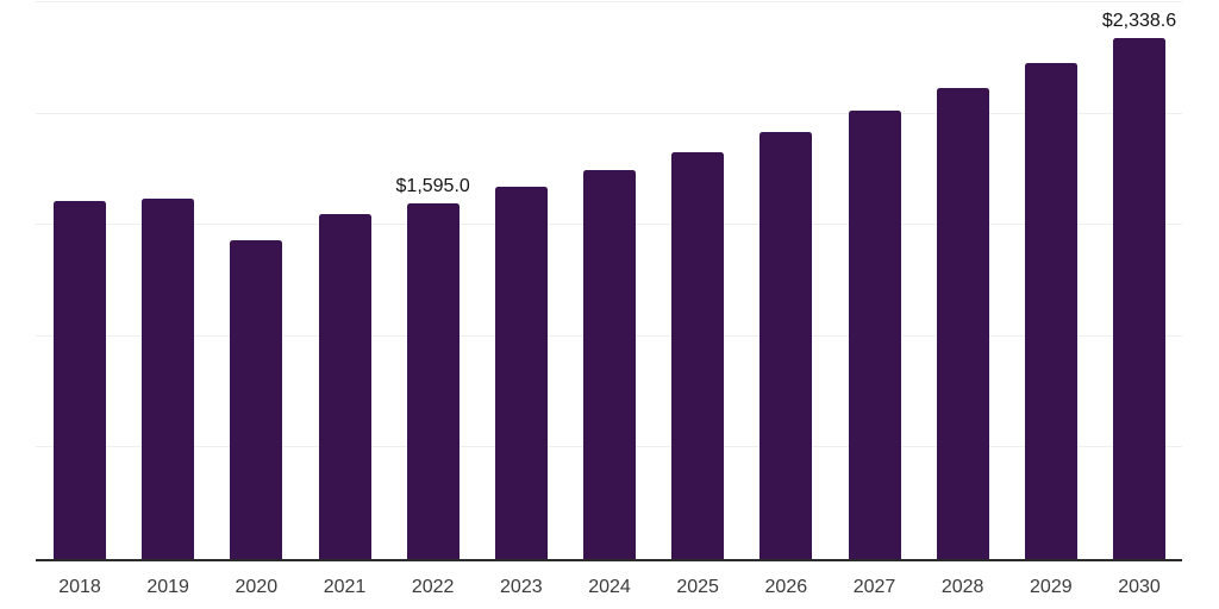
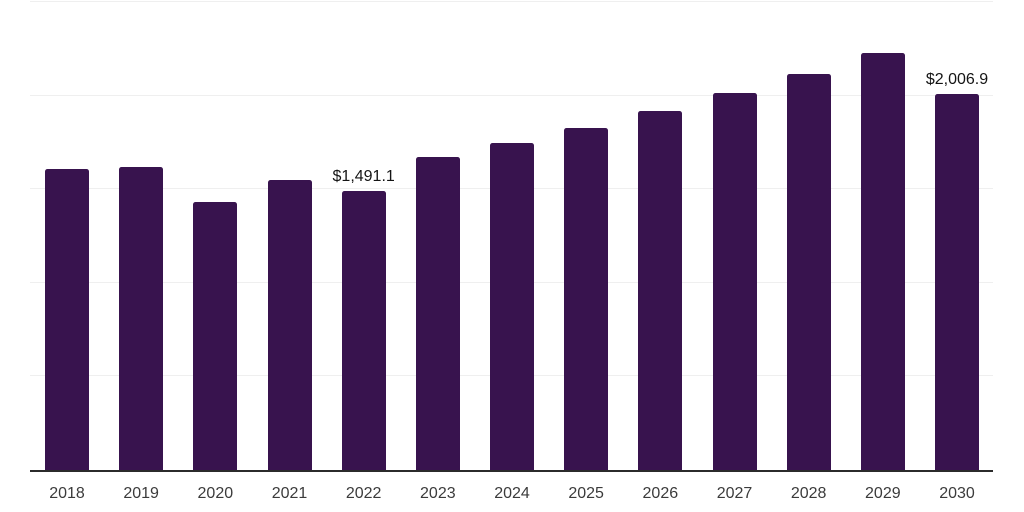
2022: $1,595.0 -> $1,491.1
2030: $2,338.6 -> $2,006.9
